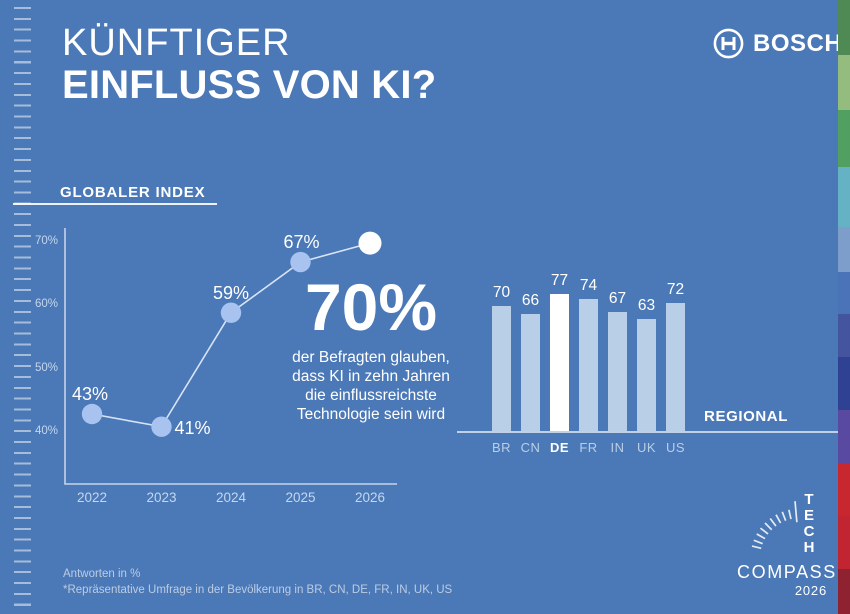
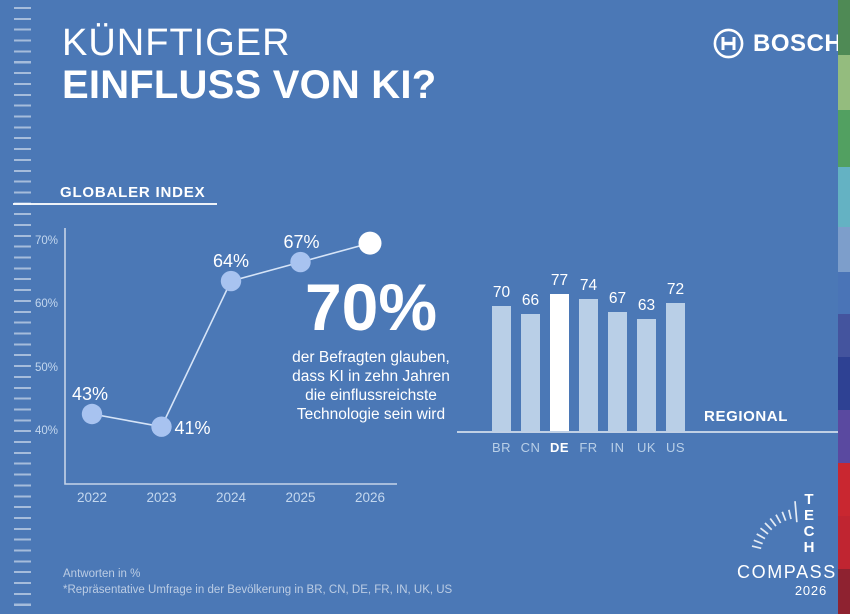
GLOBALER INDEX/2024: 59% -> 64%
